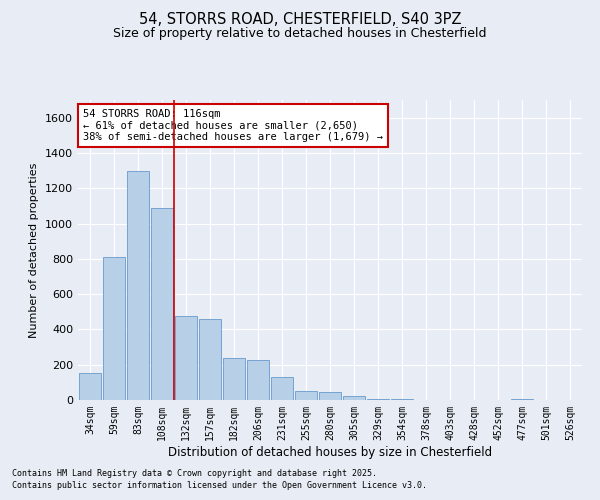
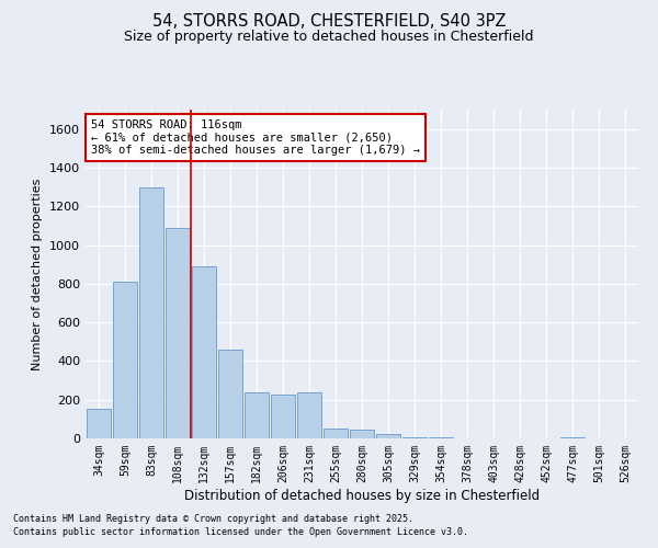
132sqm: 480 -> 890
231sqm: 130 -> 240
